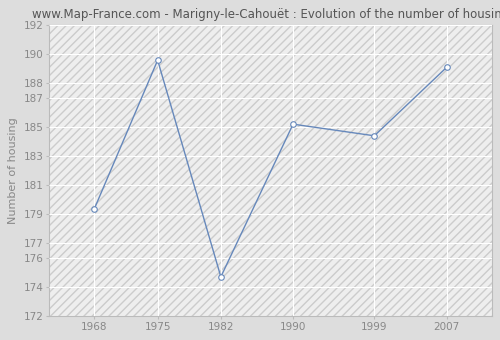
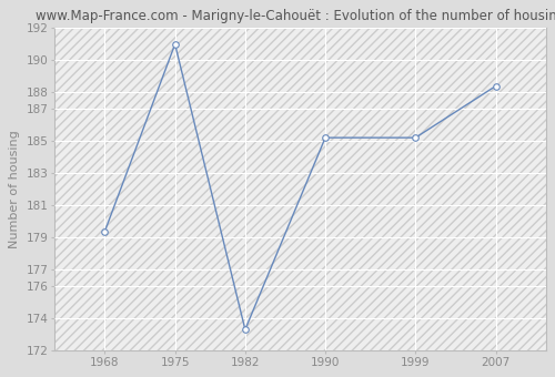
1975: 189.6 -> 191.0
1982: 174.7 -> 173.3
1999: 184.4 -> 185.2
2007: 189.1 -> 188.4
